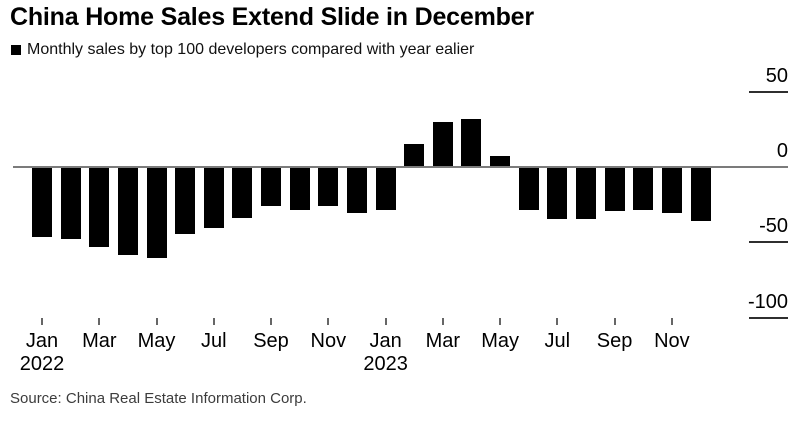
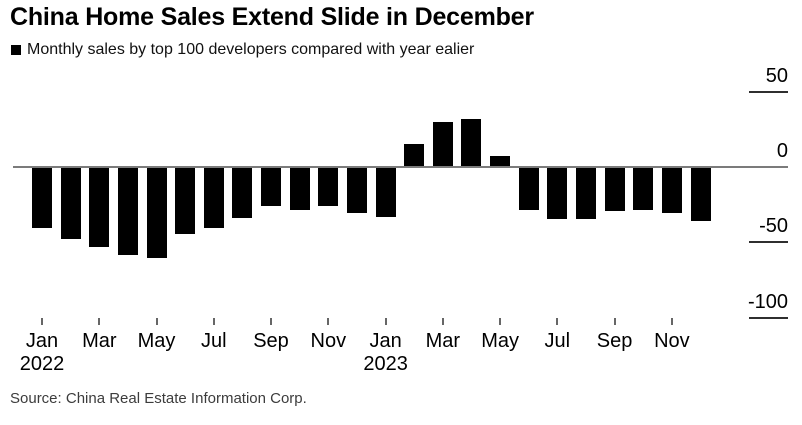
Jan 2022: -46 -> -40
Jan 2023: -28 -> -32
